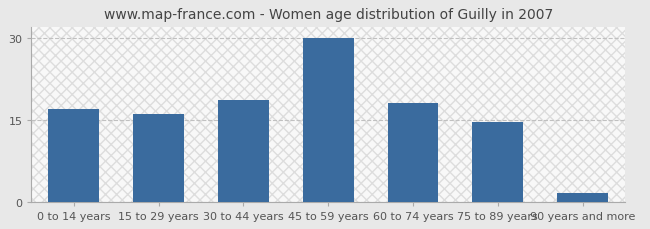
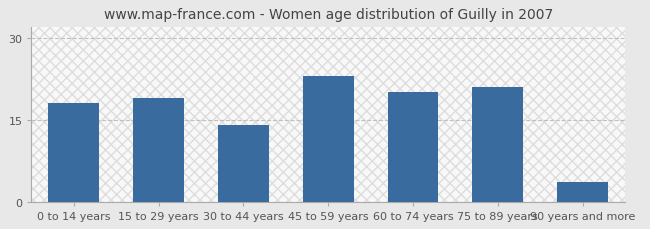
0 to 14 years: 17.0 -> 18.0
15 to 29 years: 16.0 -> 19.0
30 to 44 years: 18.5 -> 14.0
45 to 59 years: 30.0 -> 23.0
60 to 74 years: 18.0 -> 20.0
75 to 89 years: 14.5 -> 21.0
90 years and more: 1.5 -> 3.6
